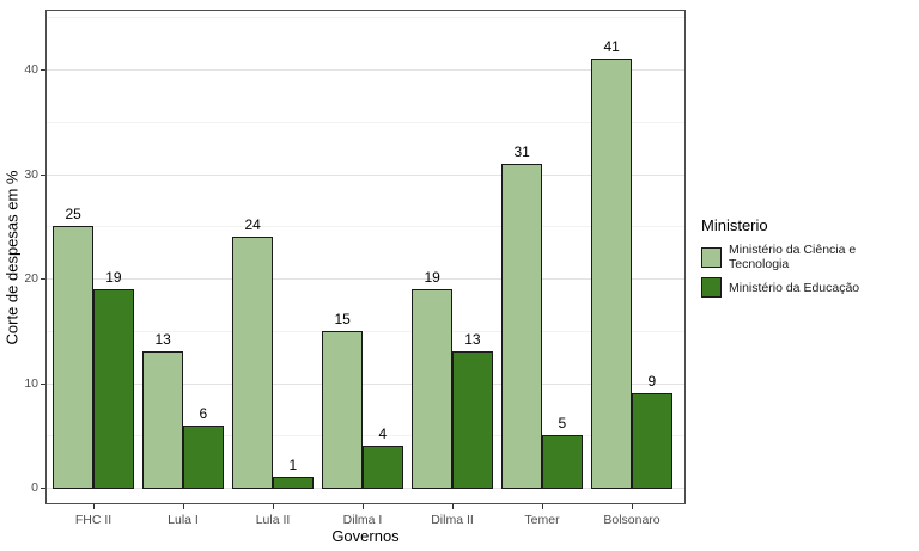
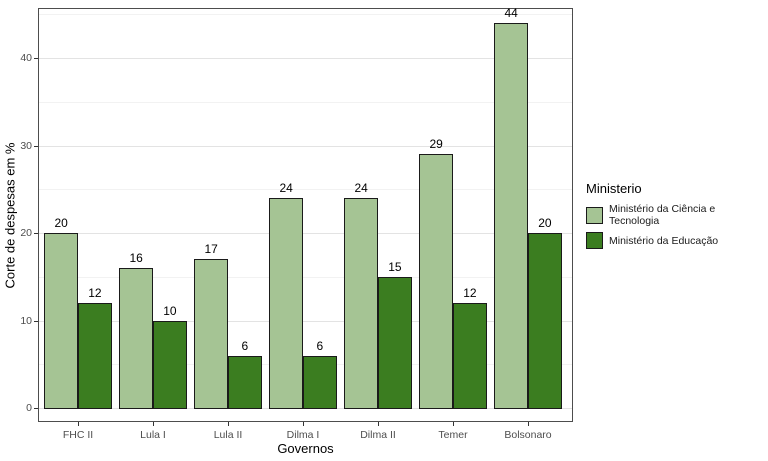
Ministério da Ciência e Tecnologia/FHC II: 25 -> 20
Ministério da Educação/FHC II: 19 -> 12
Ministério da Ciência e Tecnologia/Lula I: 13 -> 16
Ministério da Educação/Lula I: 6 -> 10
Ministério da Ciência e Tecnologia/Lula II: 24 -> 17
Ministério da Educação/Lula II: 1 -> 6
Ministério da Ciência e Tecnologia/Dilma I: 15 -> 24
Ministério da Educação/Dilma I: 4 -> 6
Ministério da Ciência e Tecnologia/Dilma II: 19 -> 24
Ministério da Educação/Dilma II: 13 -> 15
Ministério da Ciência e Tecnologia/Temer: 31 -> 29
Ministério da Educação/Temer: 5 -> 12
Ministério da Ciência e Tecnologia/Bolsonaro: 41 -> 44
Ministério da Educação/Bolsonaro: 9 -> 20
